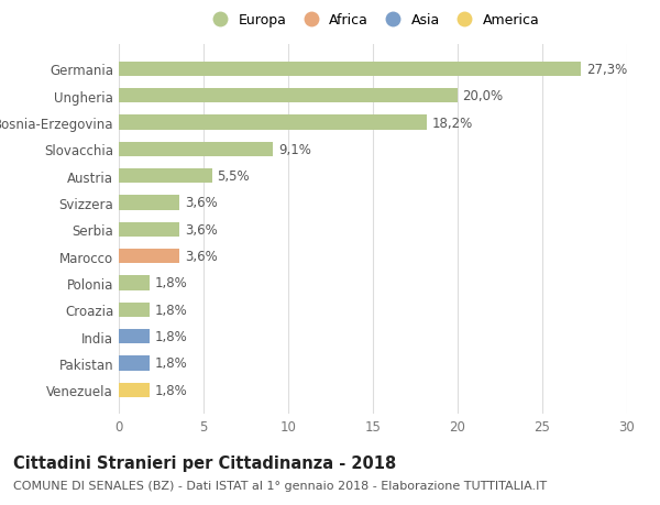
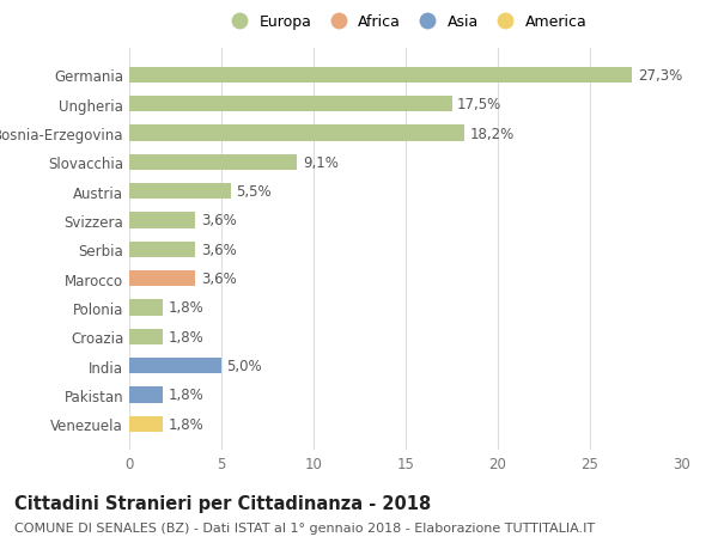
Ungheria: 20,0% -> 17,5%
India: 1,8% -> 5,0%
